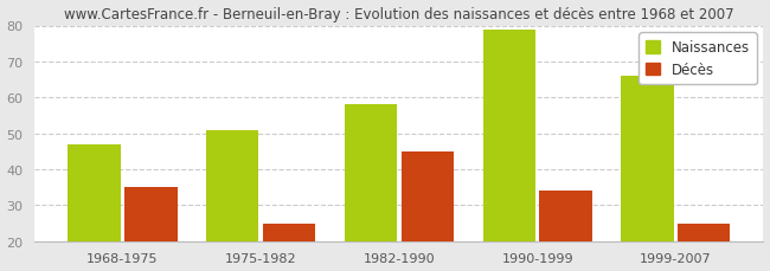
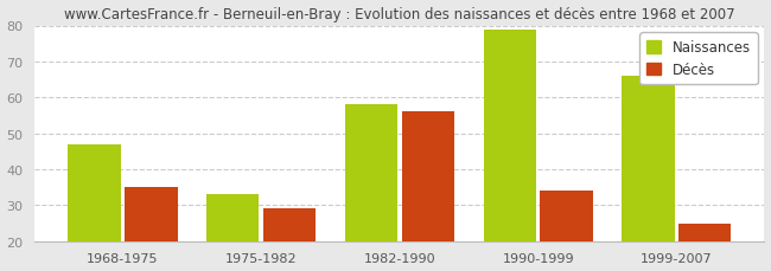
Naissances/1975-1982: 51 -> 33
Décès/1975-1982: 25 -> 29
Décès/1982-1990: 45 -> 56
